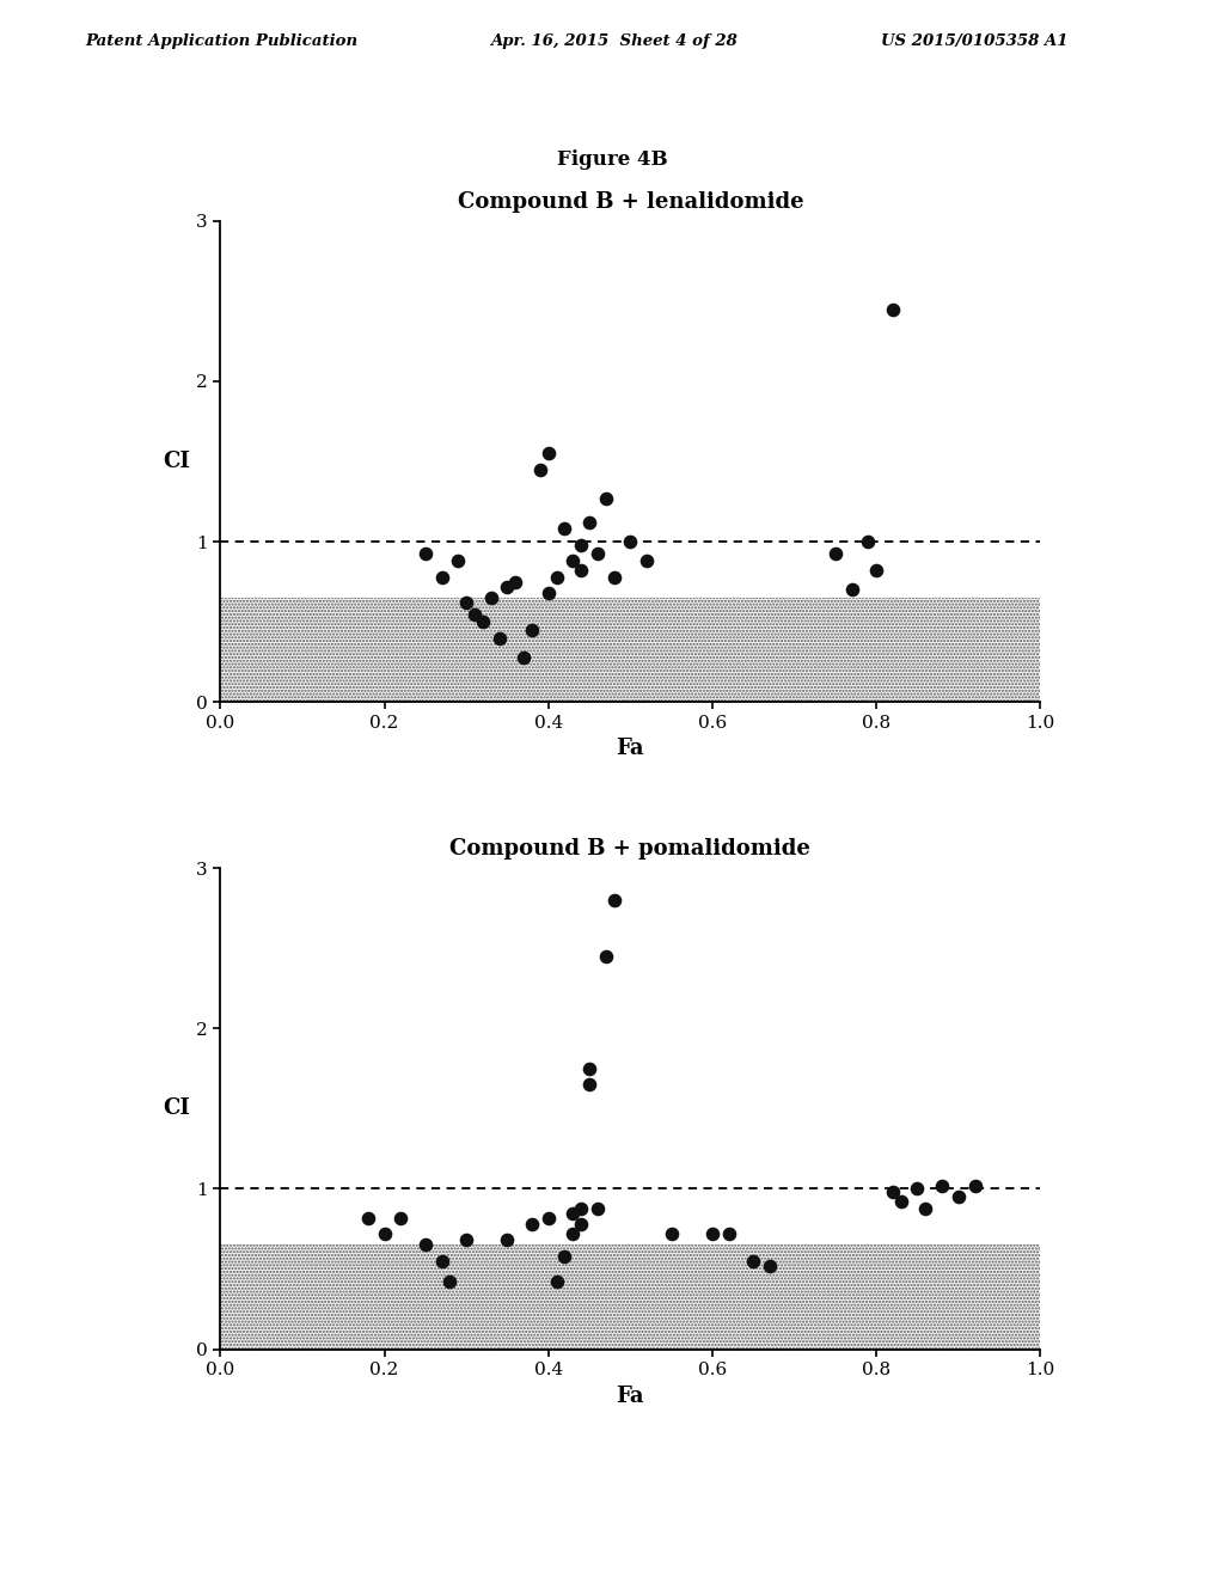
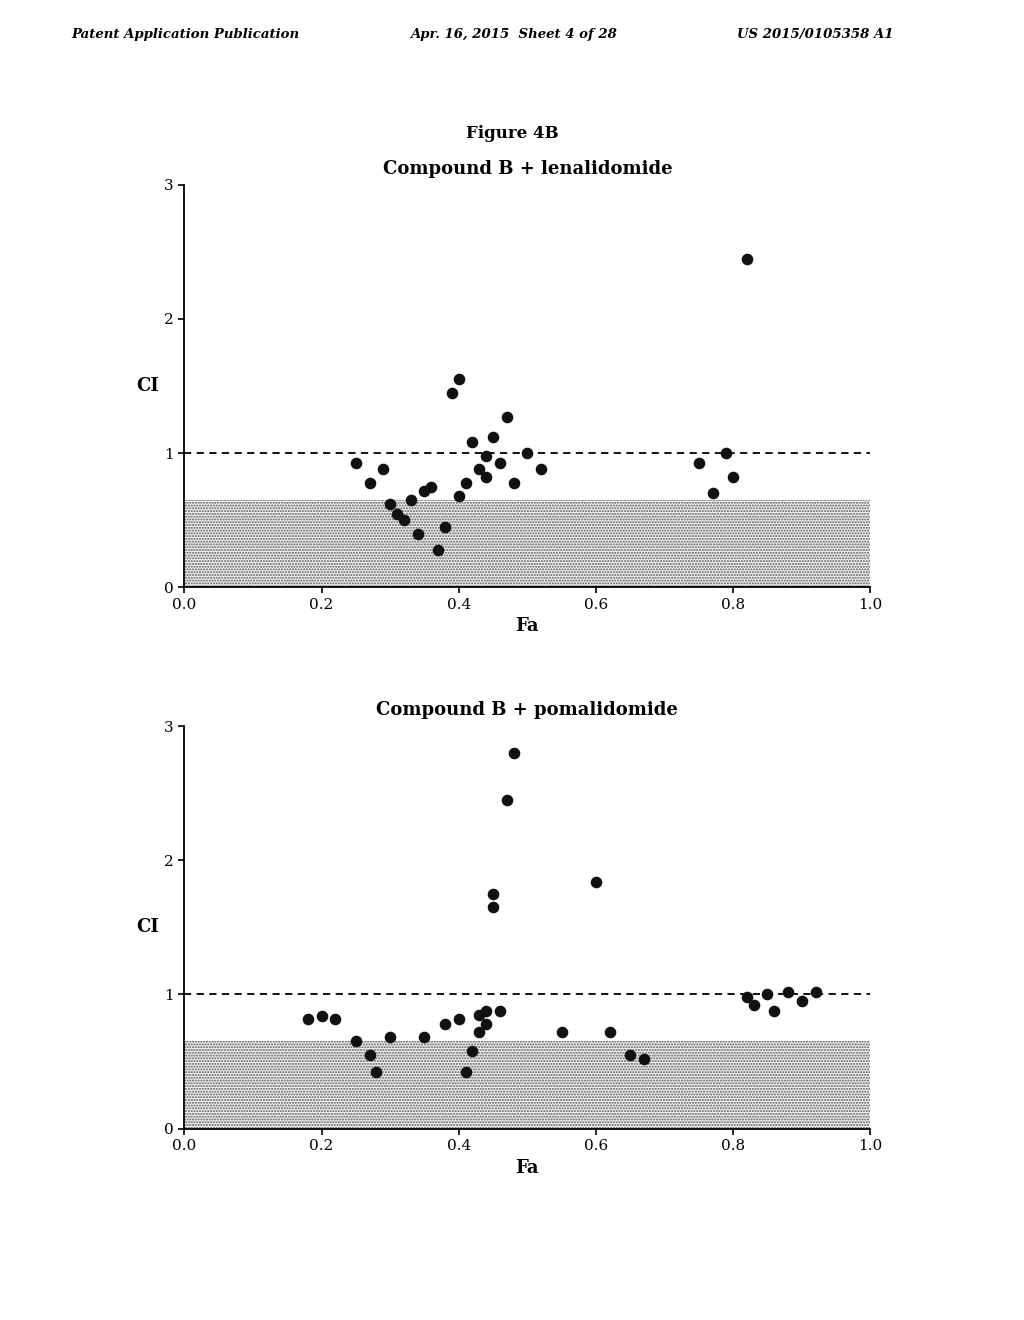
Compound B + pomalidomide/0.2: 0.72 -> 0.84
Compound B + pomalidomide/0.6: 0.72 -> 1.84
